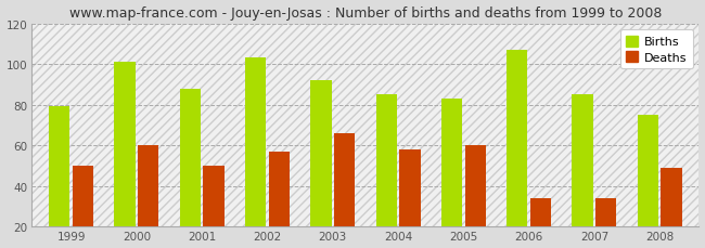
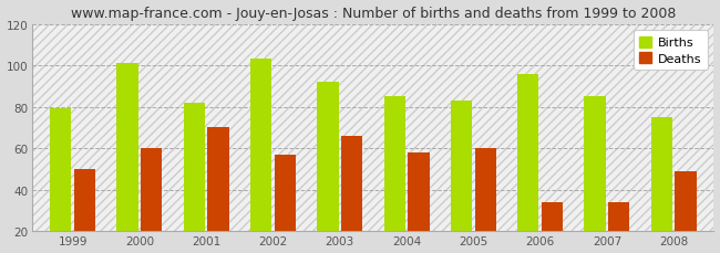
Births/2001: 88 -> 82
Deaths/2001: 50 -> 70
Births/2006: 107 -> 96
